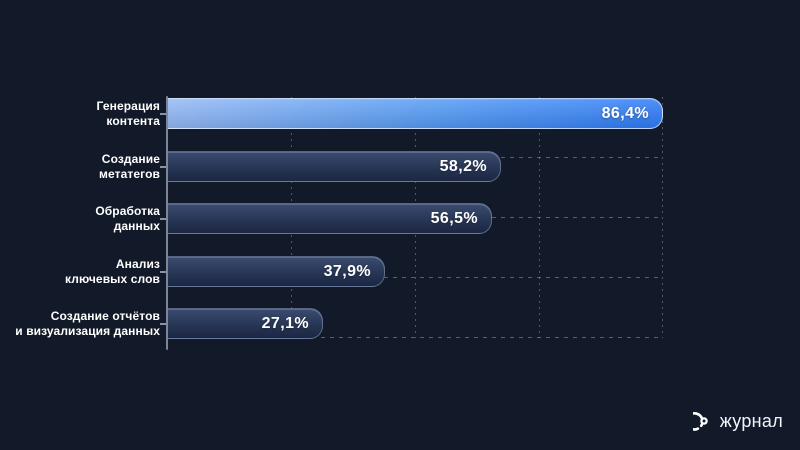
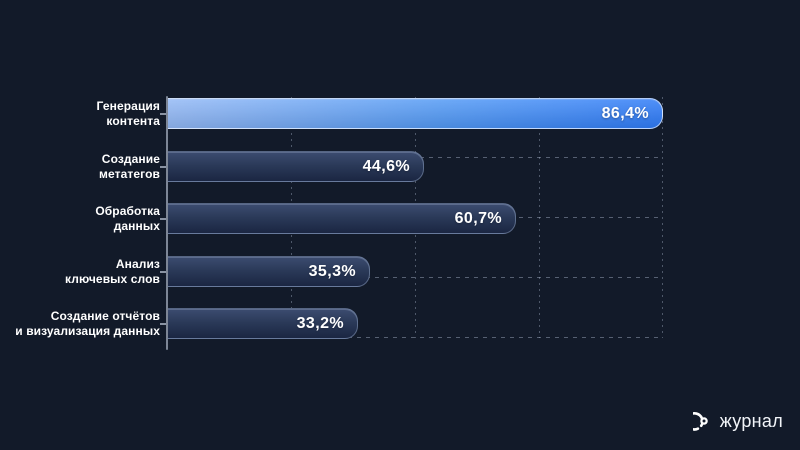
Создание метатегов: 58,2% -> 44,6%
Обработка данных: 56,5% -> 60,7%
Анализ ключевых слов: 37,9% -> 35,3%
Создание отчётов и визуализация данных: 27,1% -> 33,2%
